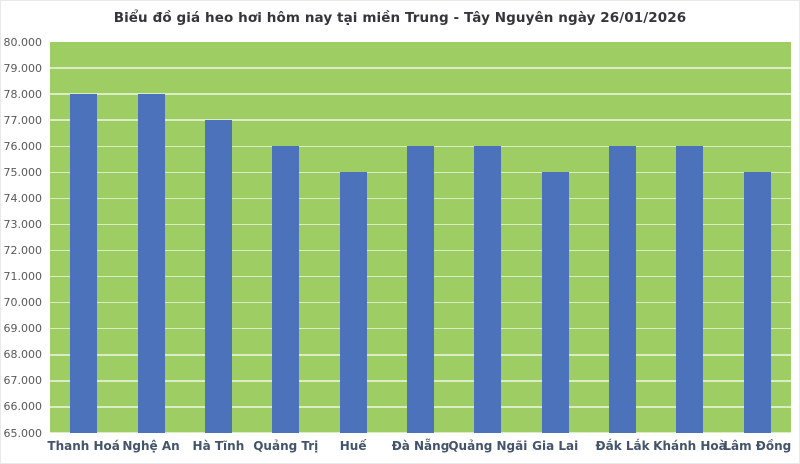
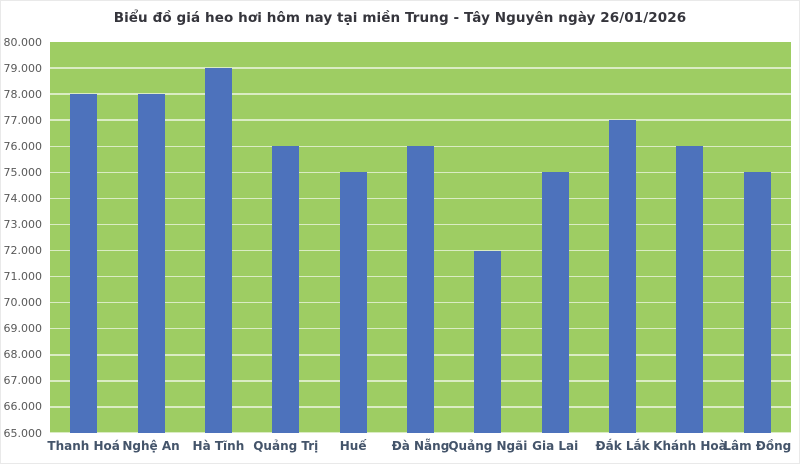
Hà Tĩnh: 77000 -> 79000
Quảng Ngãi: 76000 -> 72000
Đắk Lắk: 76000 -> 77000
